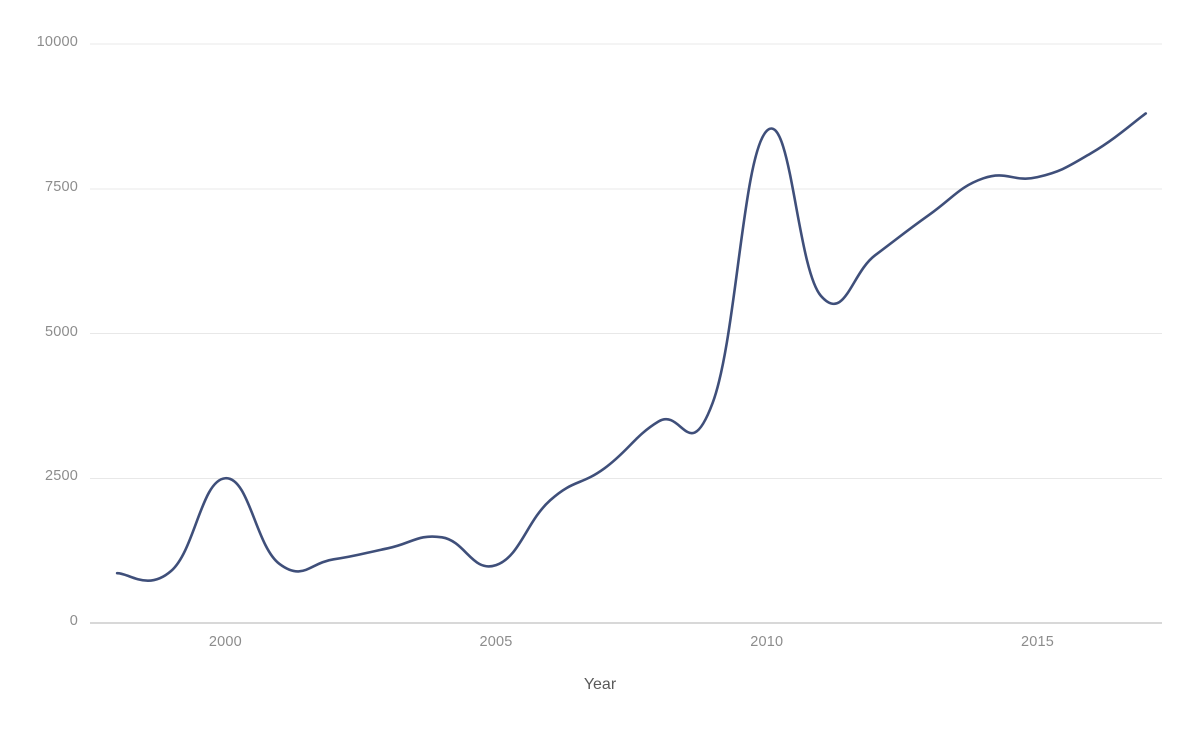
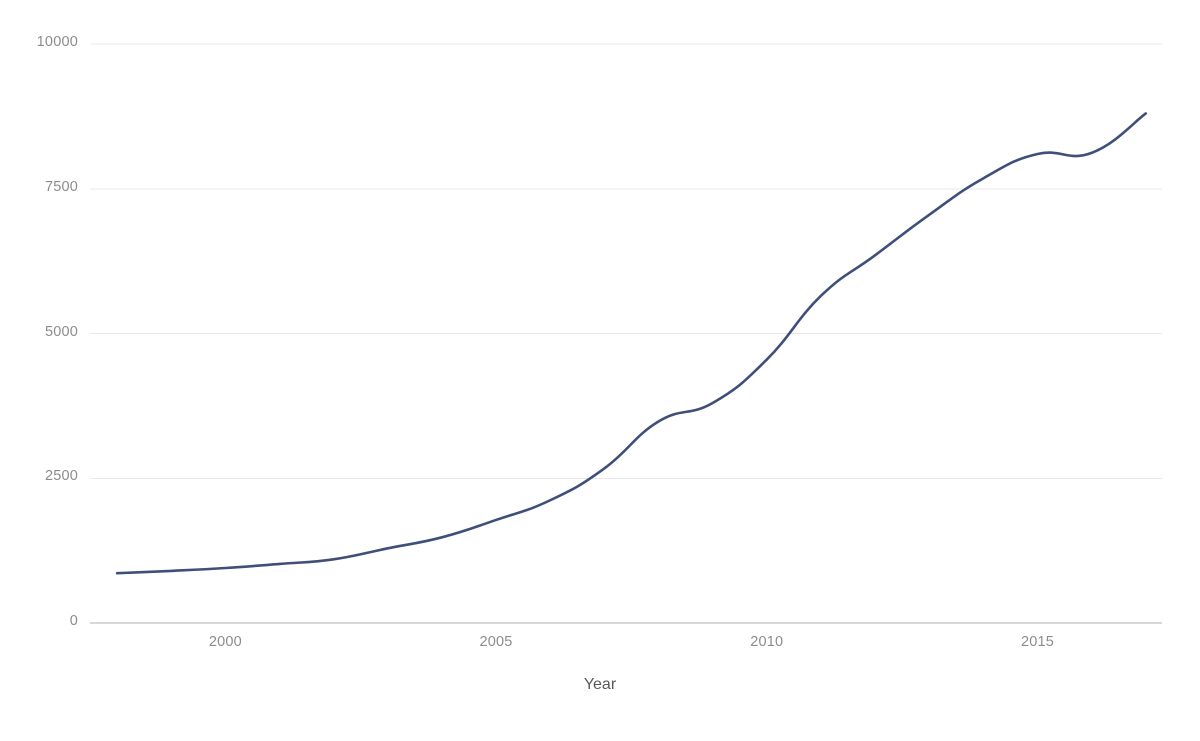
2000: 2500 -> 1000
2005: 1000 -> 1800
2010: 8500 -> 4600
2015: 7700 -> 8100
